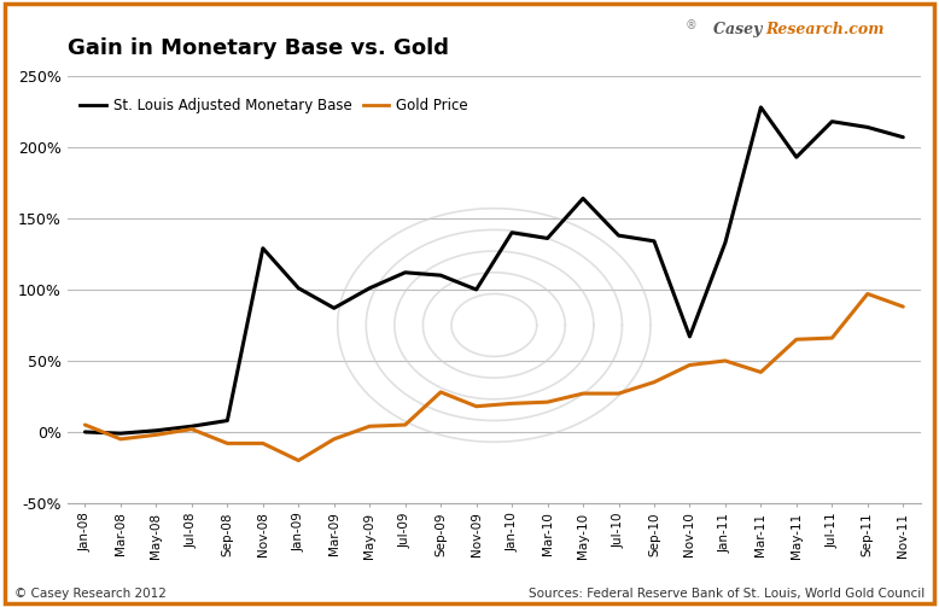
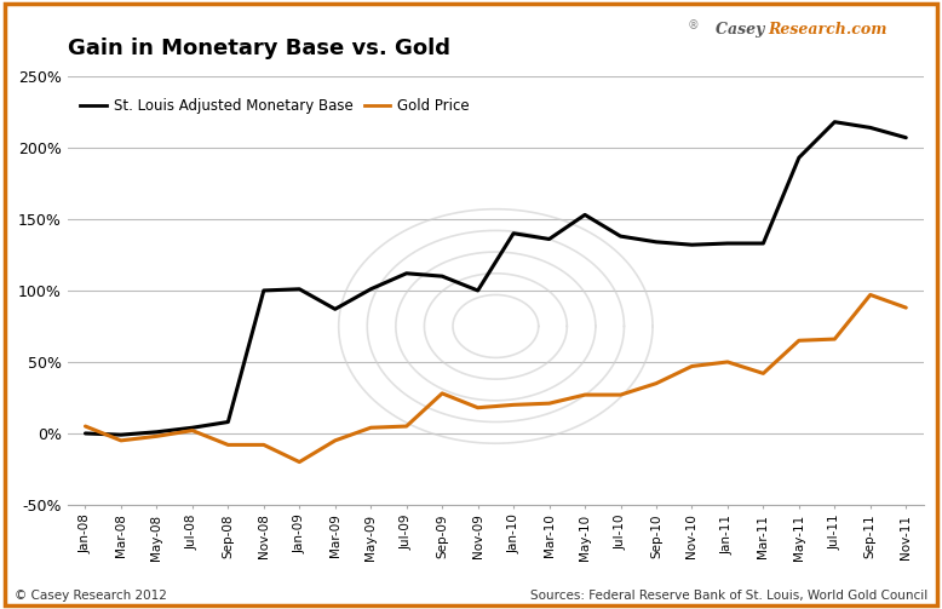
St. Louis Adjusted Monetary Base/Nov-08: 129% -> 100%
St. Louis Adjusted Monetary Base/May-10: 164% -> 153%
St. Louis Adjusted Monetary Base/Nov-10: 67% -> 132%
St. Louis Adjusted Monetary Base/Mar-11: 228% -> 133%
